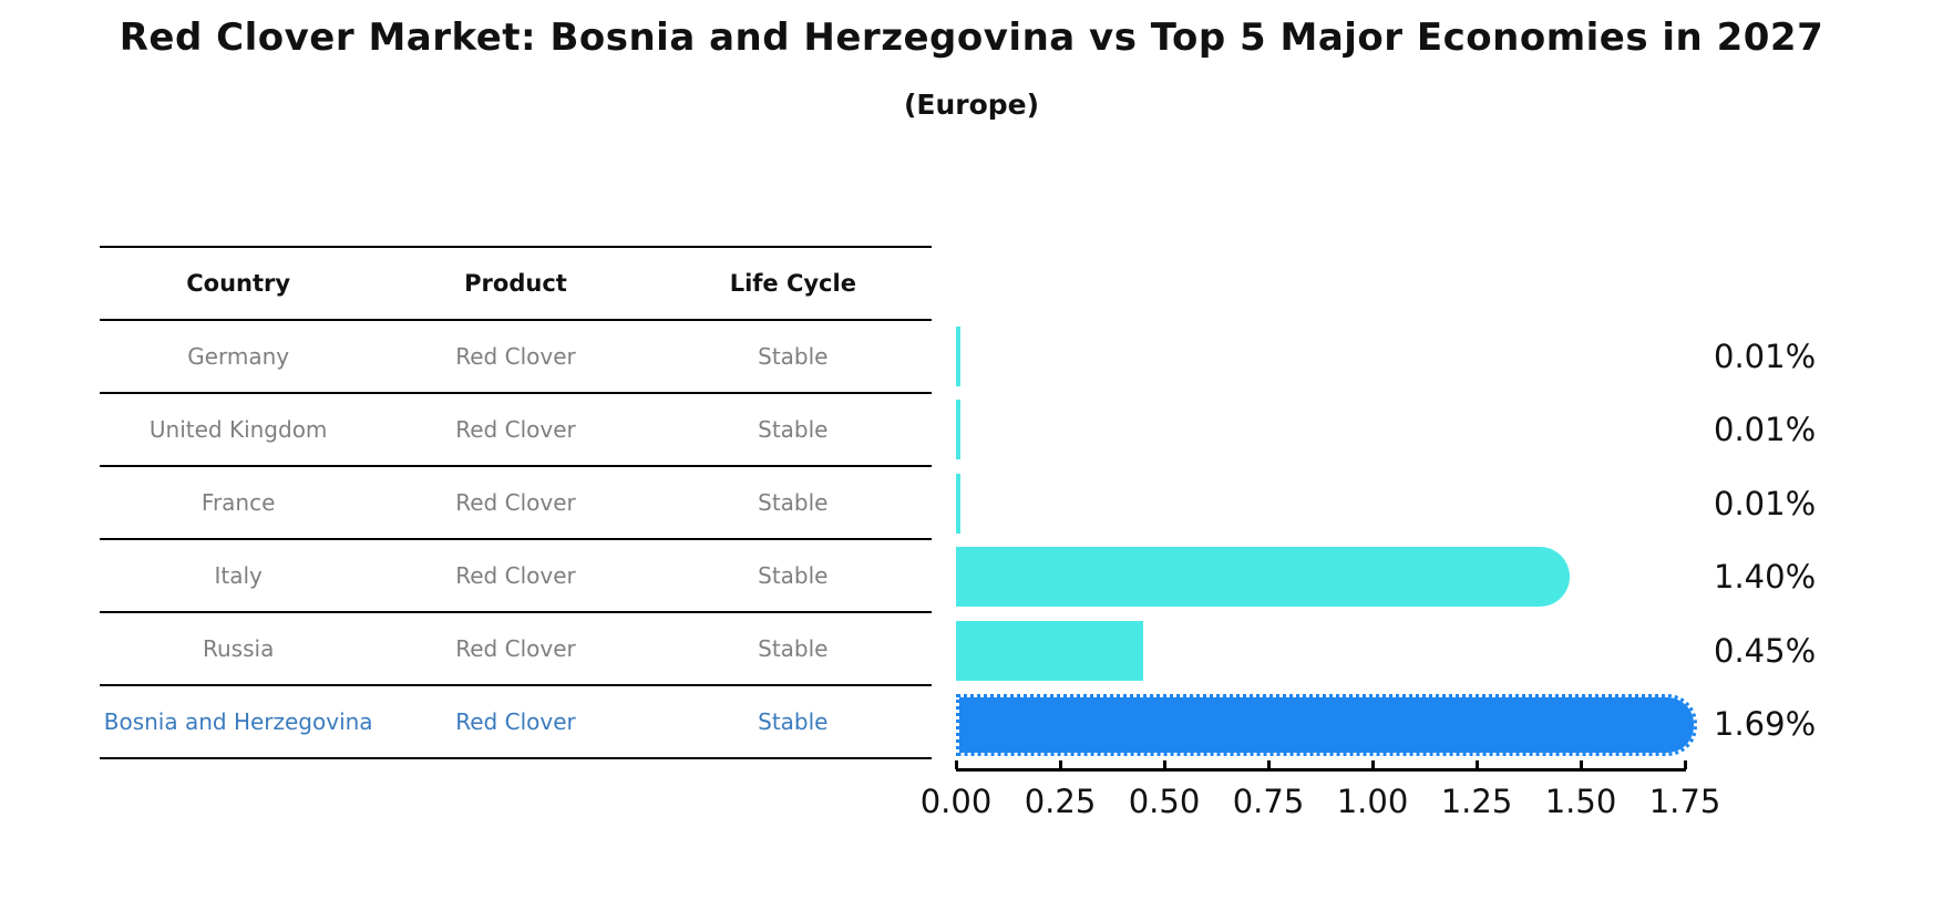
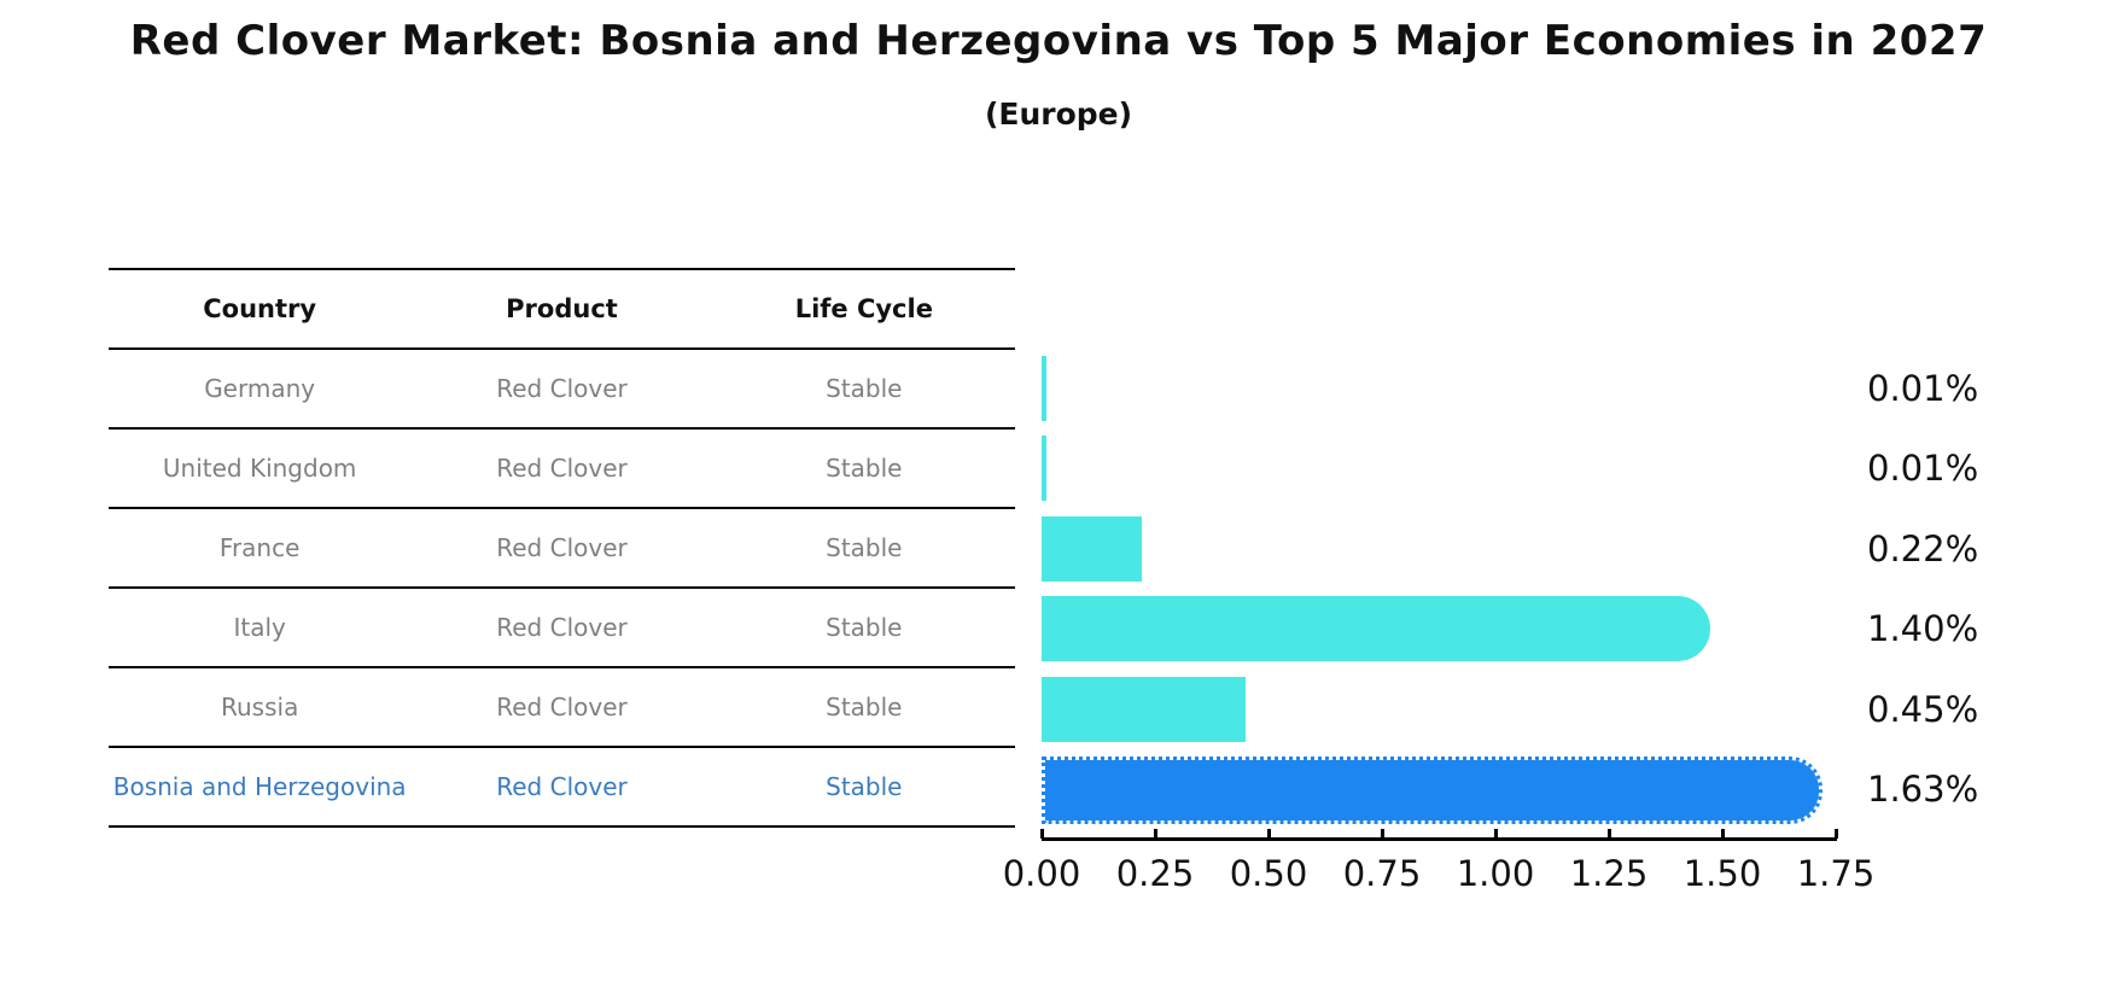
France: 0.01% -> 0.22%
Bosnia and Herzegovina: 1.69% -> 1.63%
